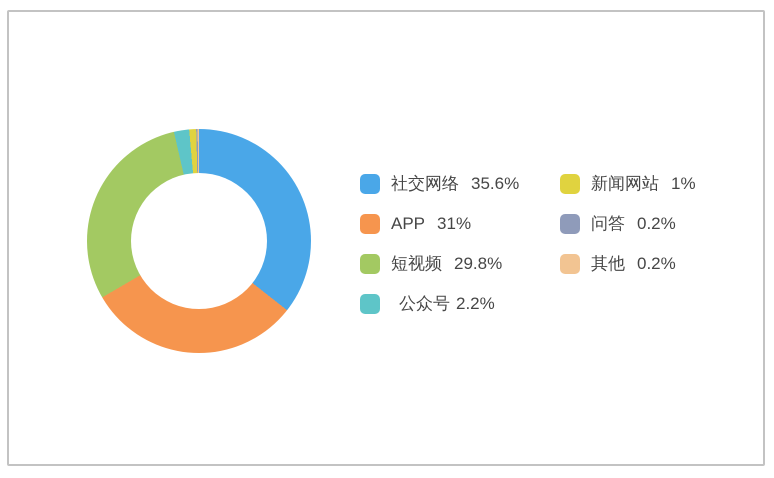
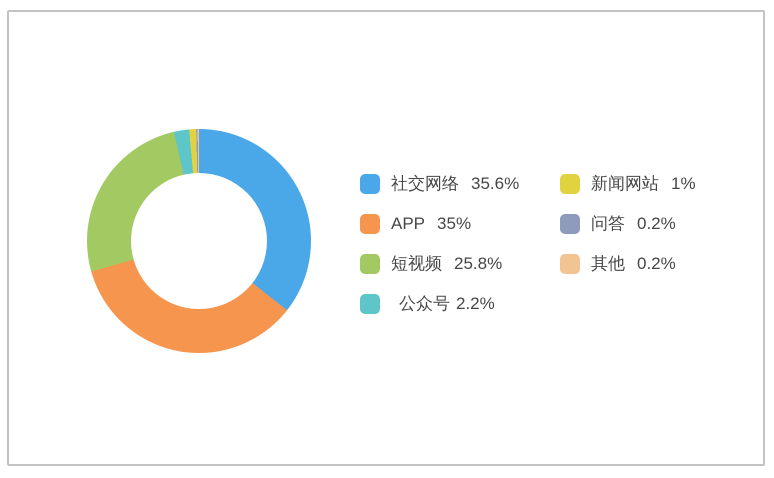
APP: 31% -> 35%
短视频: 29.8% -> 25.8%
